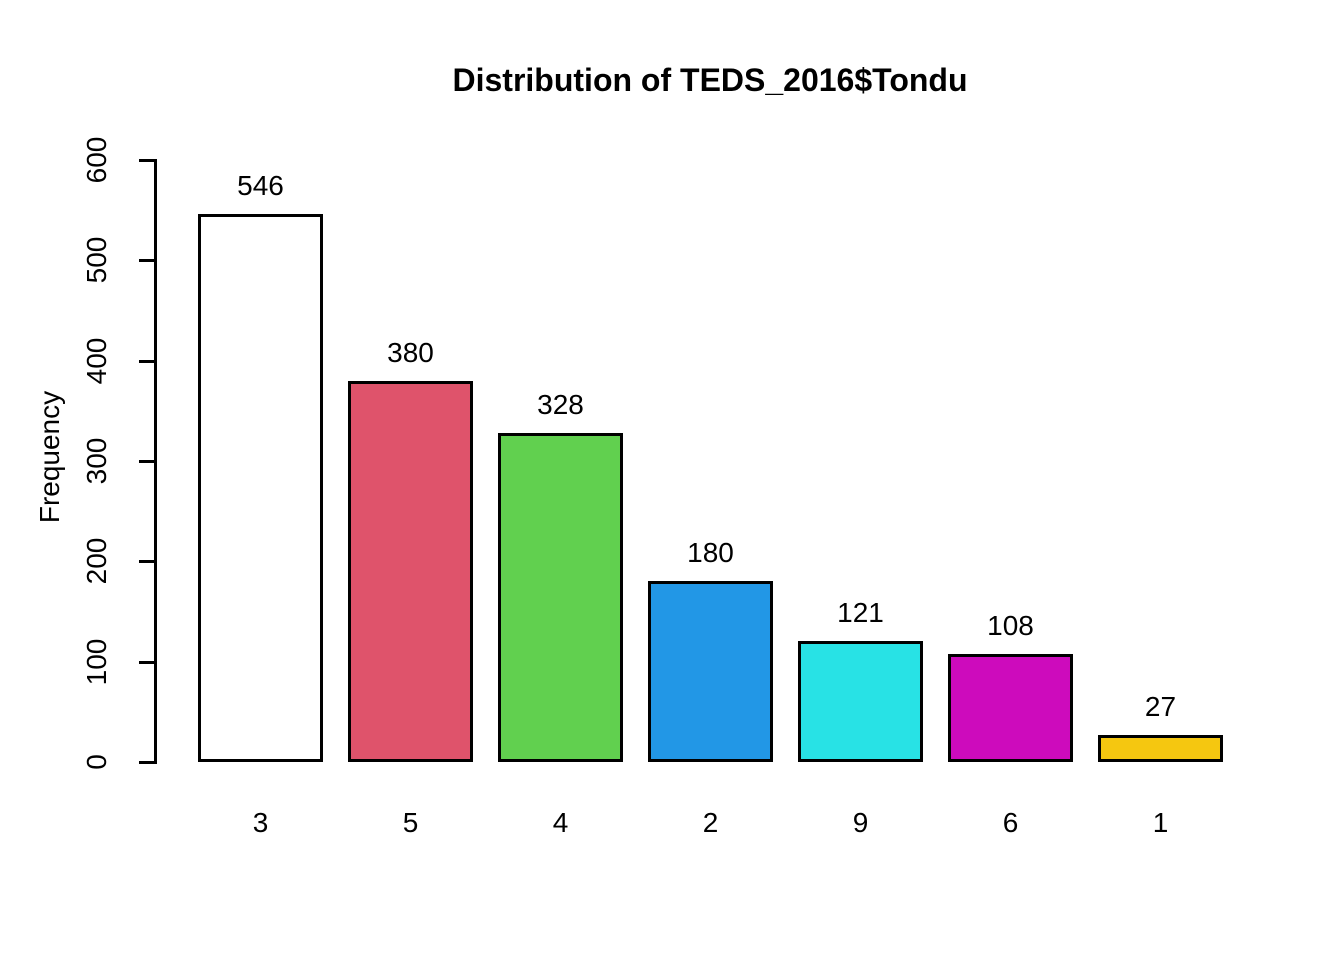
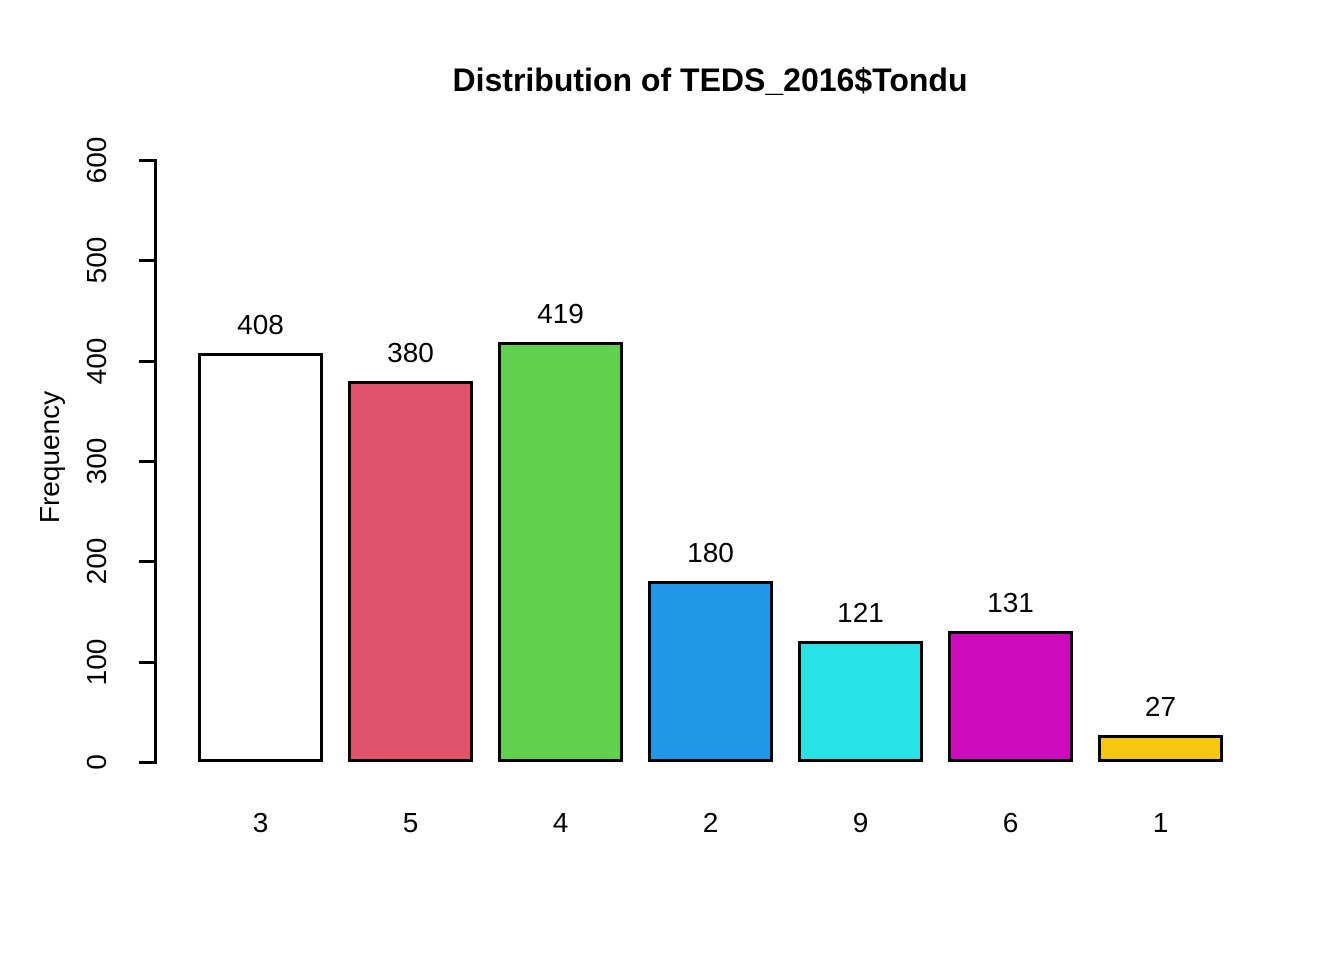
3: 546 -> 408
4: 328 -> 419
6: 108 -> 131
